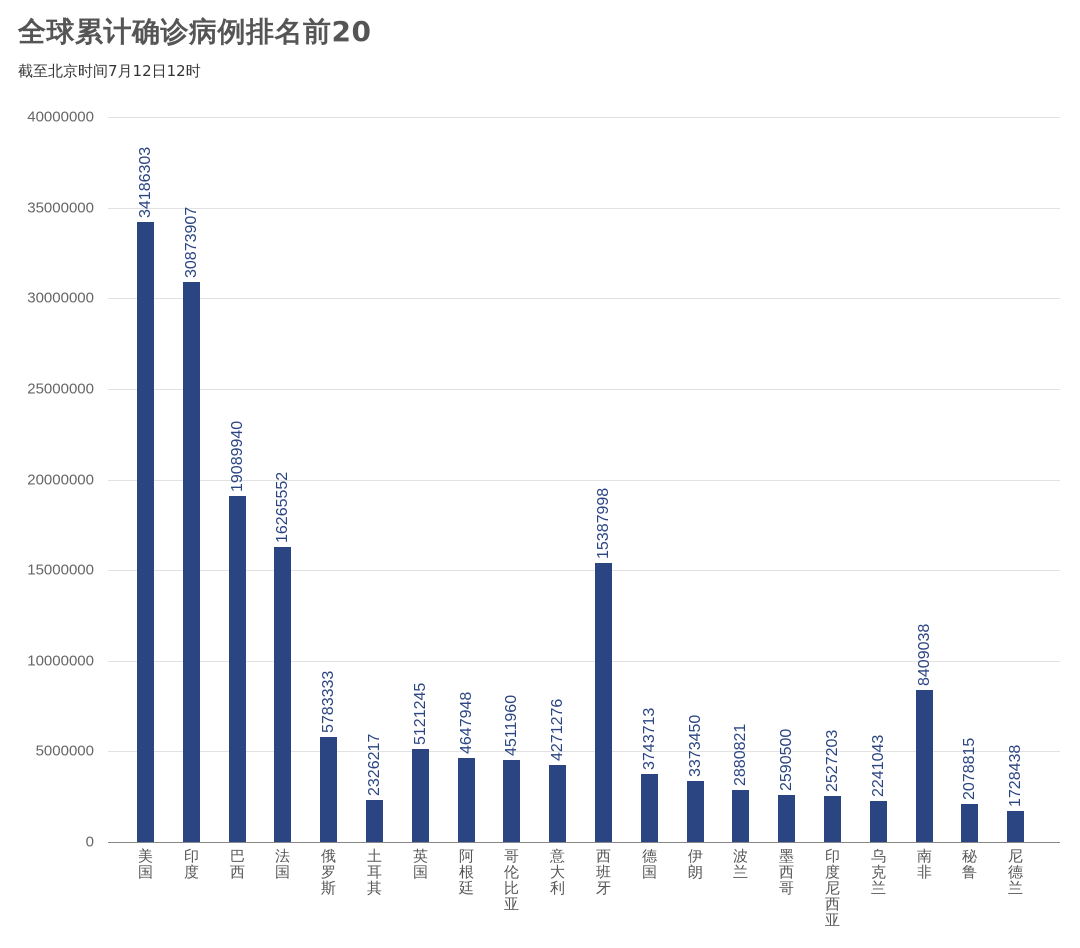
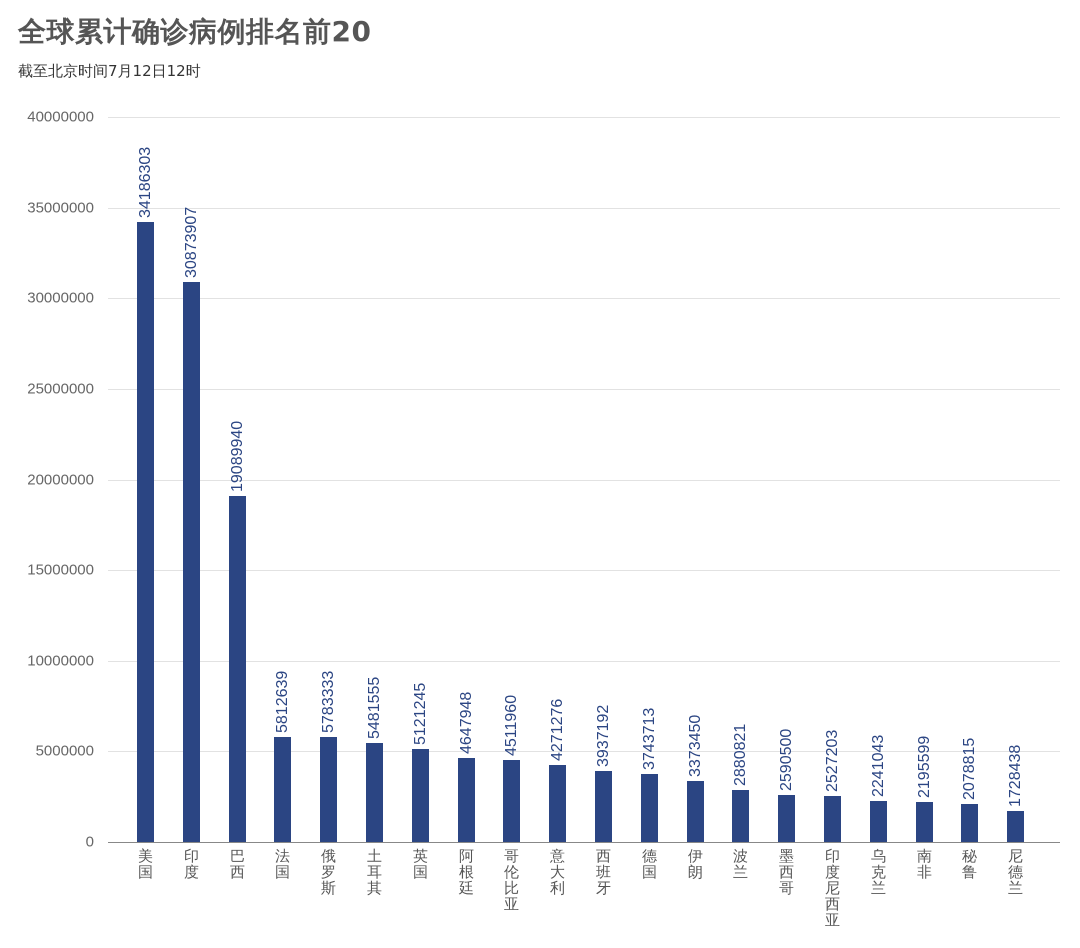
法国: 16265552 -> 5812639
土耳其: 2326217 -> 5481555
西班牙: 15387998 -> 3937192
南非: 8409038 -> 2195599
